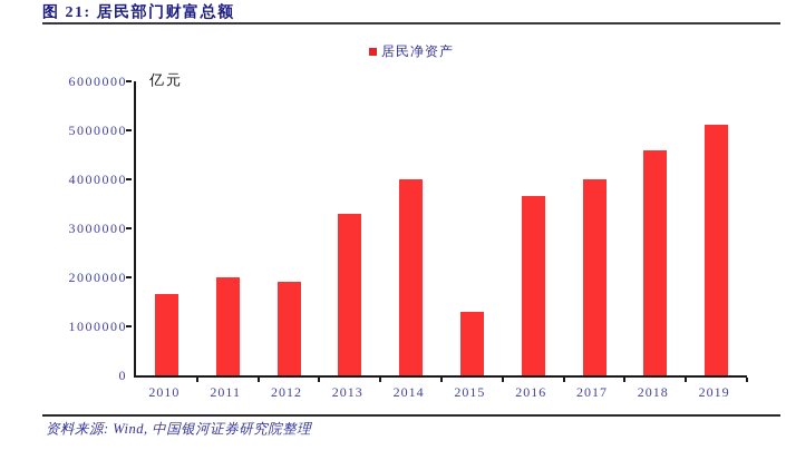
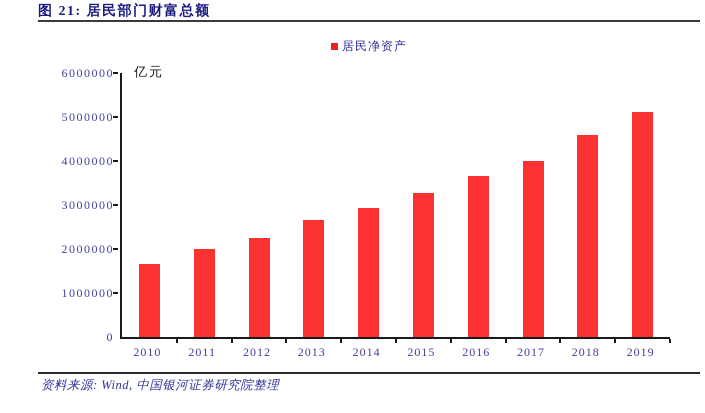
2012: 1900000 -> 2200000
2013: 3300000 -> 2700000
2014: 4000000 -> 2900000
2015: 1300000 -> 3300000
